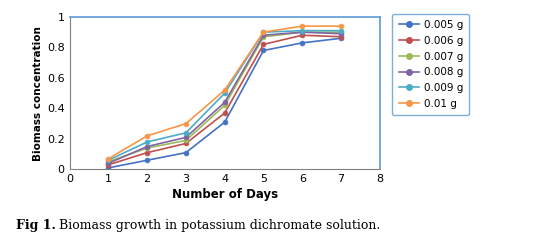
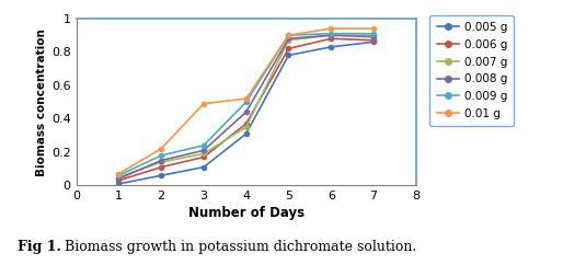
0.01 g/3: 0.30 -> 0.49
0.007 g/4: 0.42 -> 0.35
